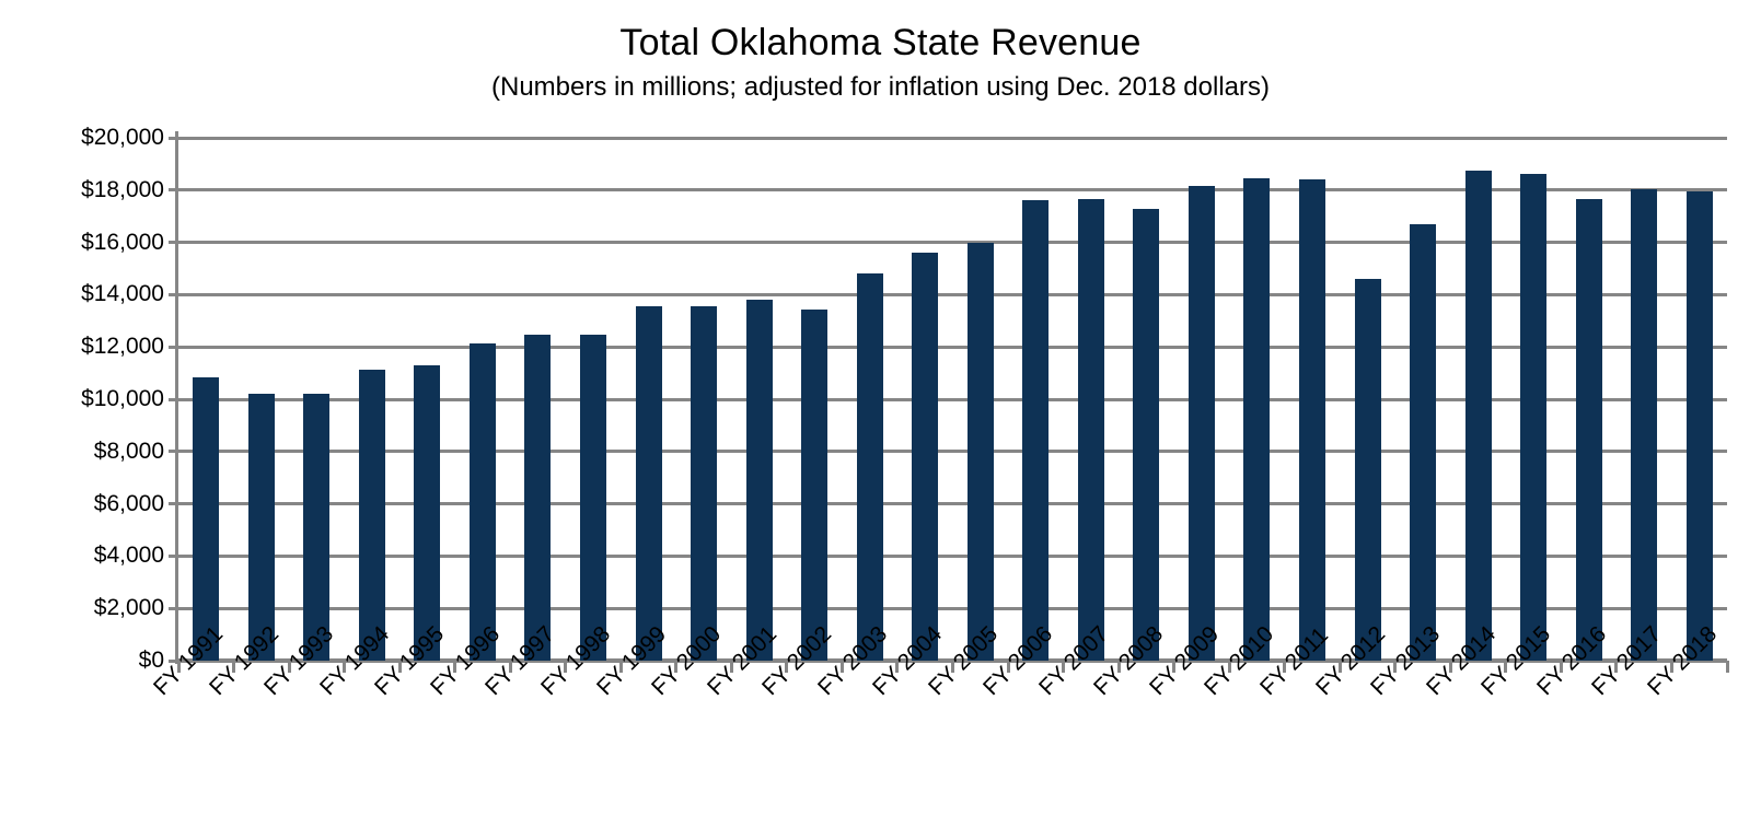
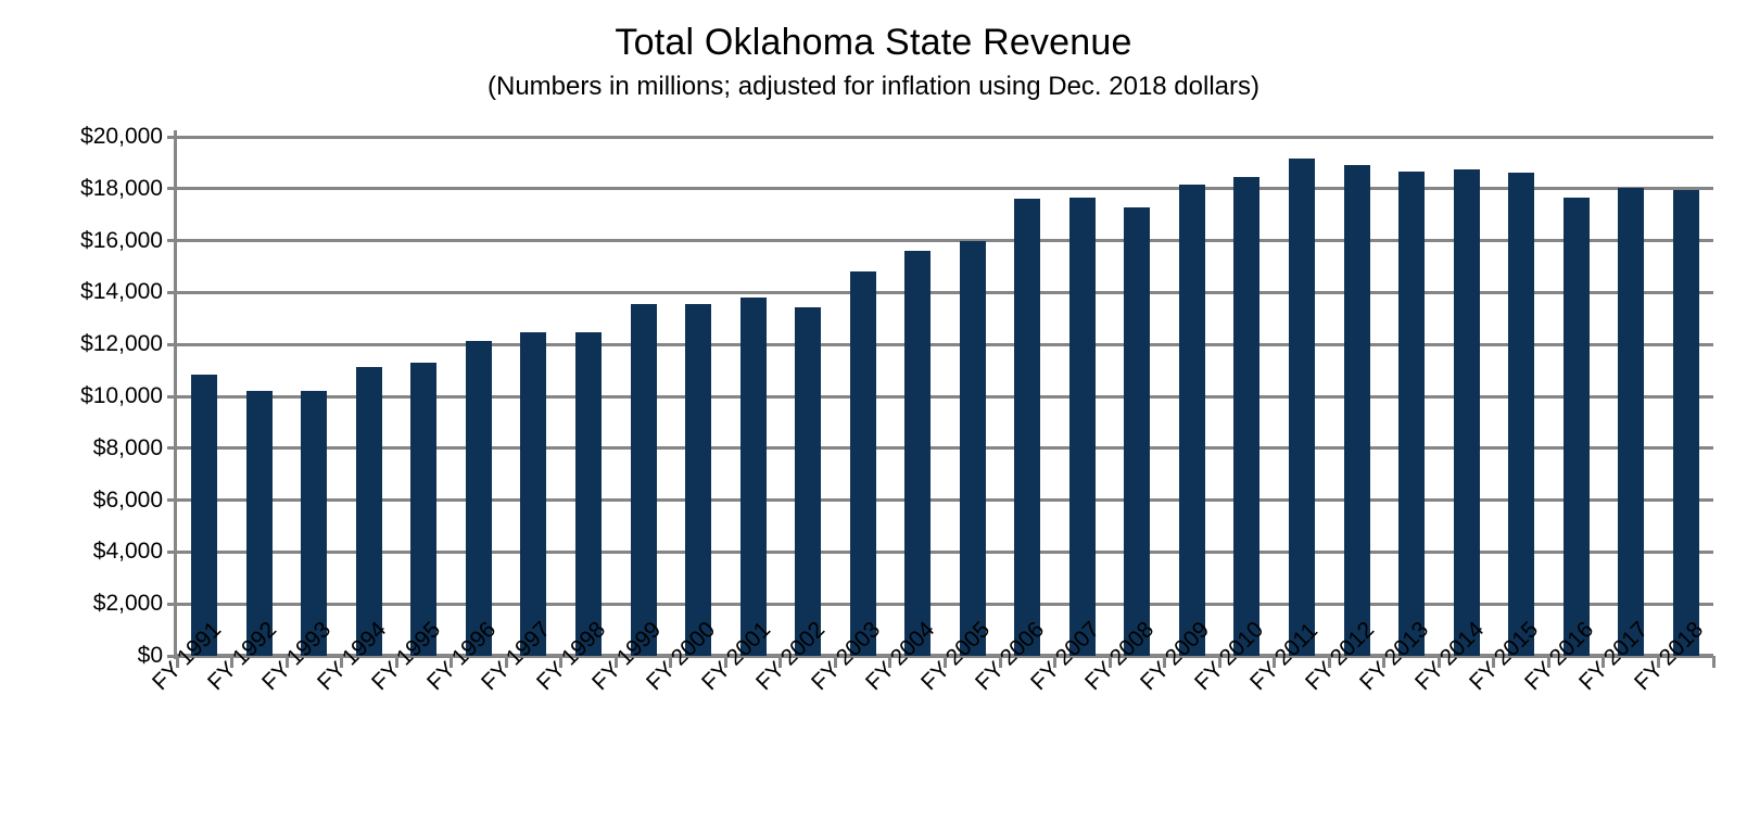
FY 2011: $18400 -> $19200
FY 2012: $14600 -> $18900
FY 2013: $16700 -> $18600
